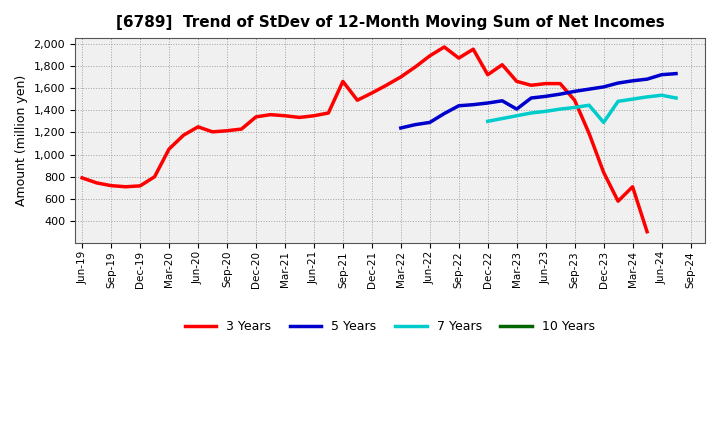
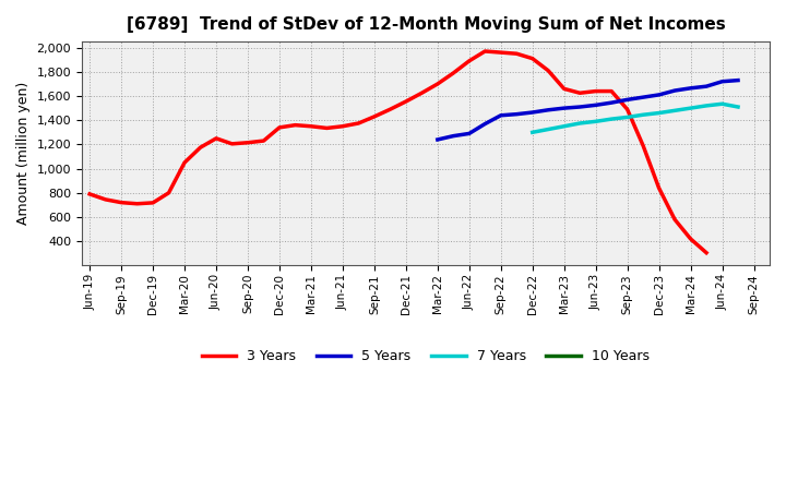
3 Years/Sep-21: 1,660 -> 1,430
3 Years/Sep-22: 1,870 -> 1,960
3 Years/Dec-22: 1,720 -> 1,910
5 Years/Mar-23: 1,410 -> 1,500
7 Years/Dec-23: 1,290 -> 1,460
3 Years/Mar-24: 710 -> 420
